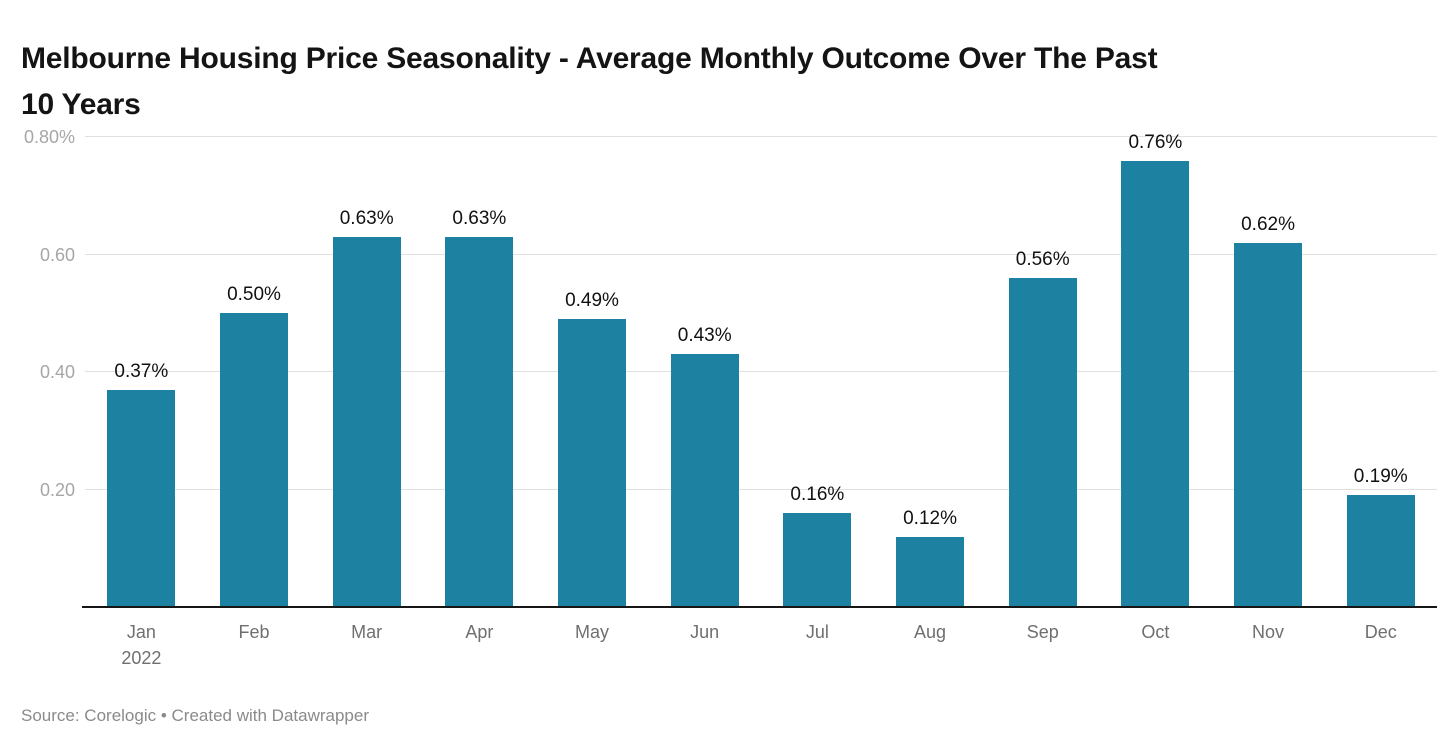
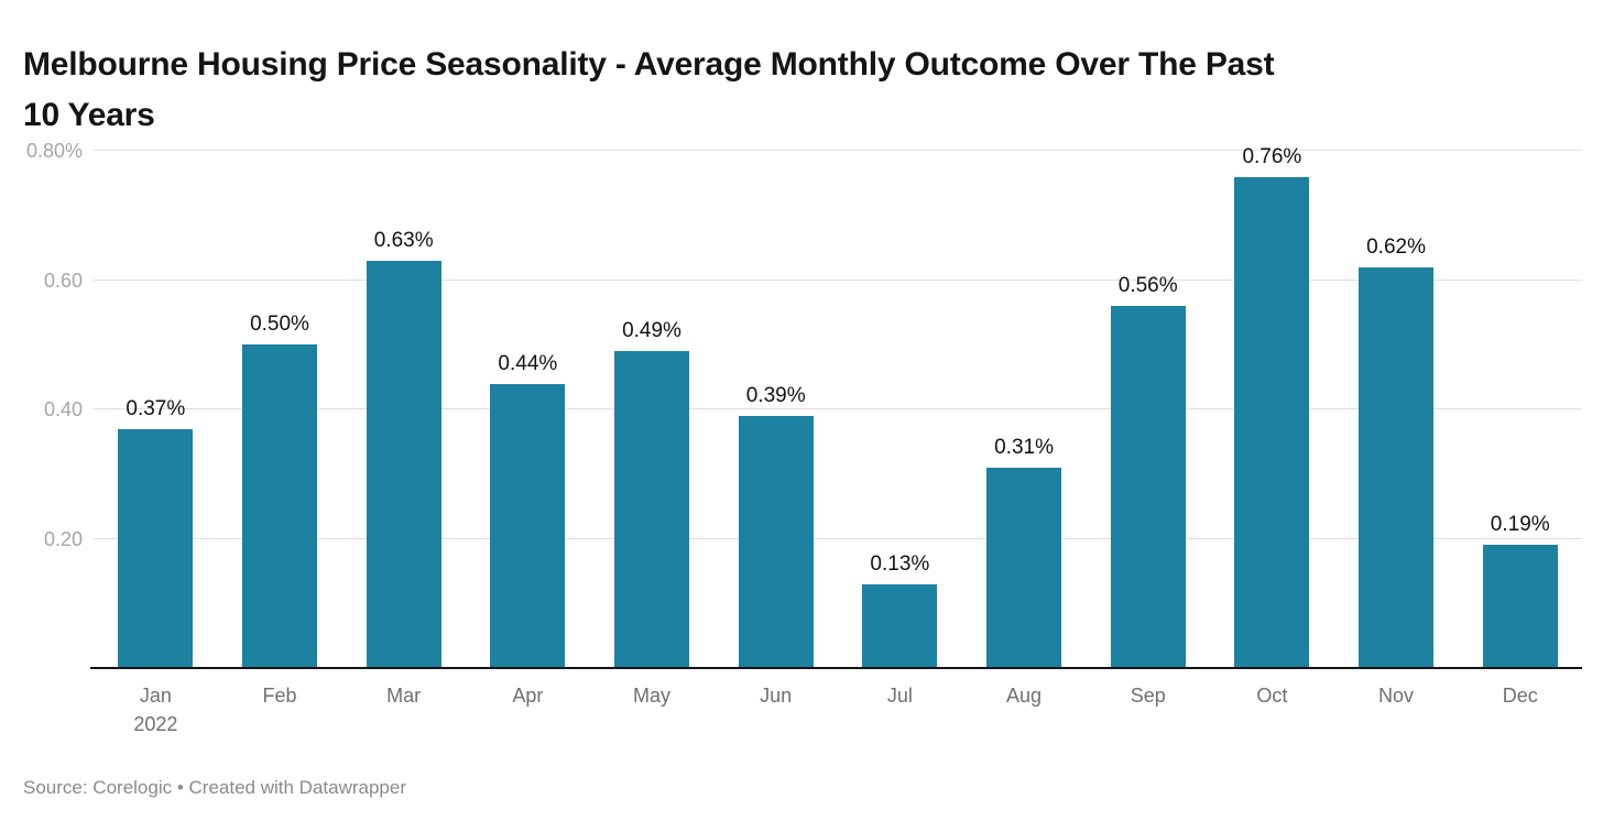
Apr: 0.63% -> 0.44%
Jun: 0.43% -> 0.39%
Jul: 0.16% -> 0.13%
Aug: 0.12% -> 0.31%
